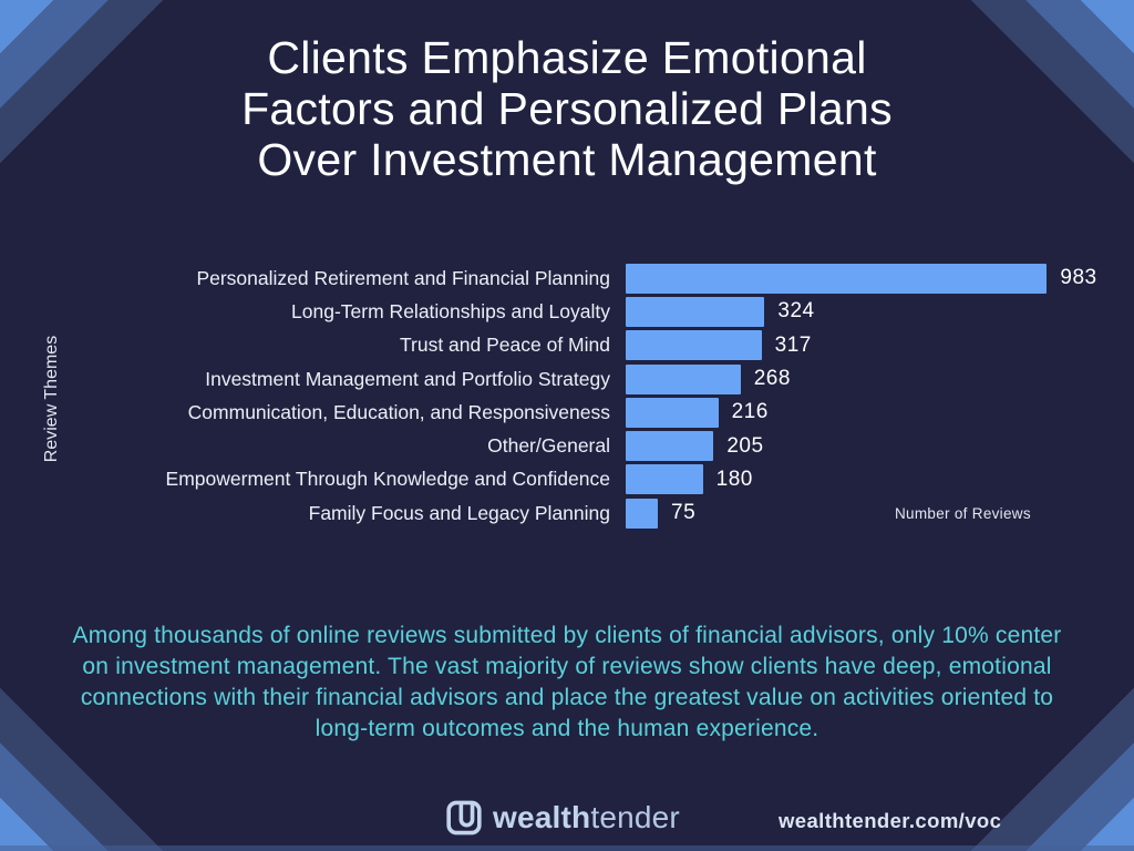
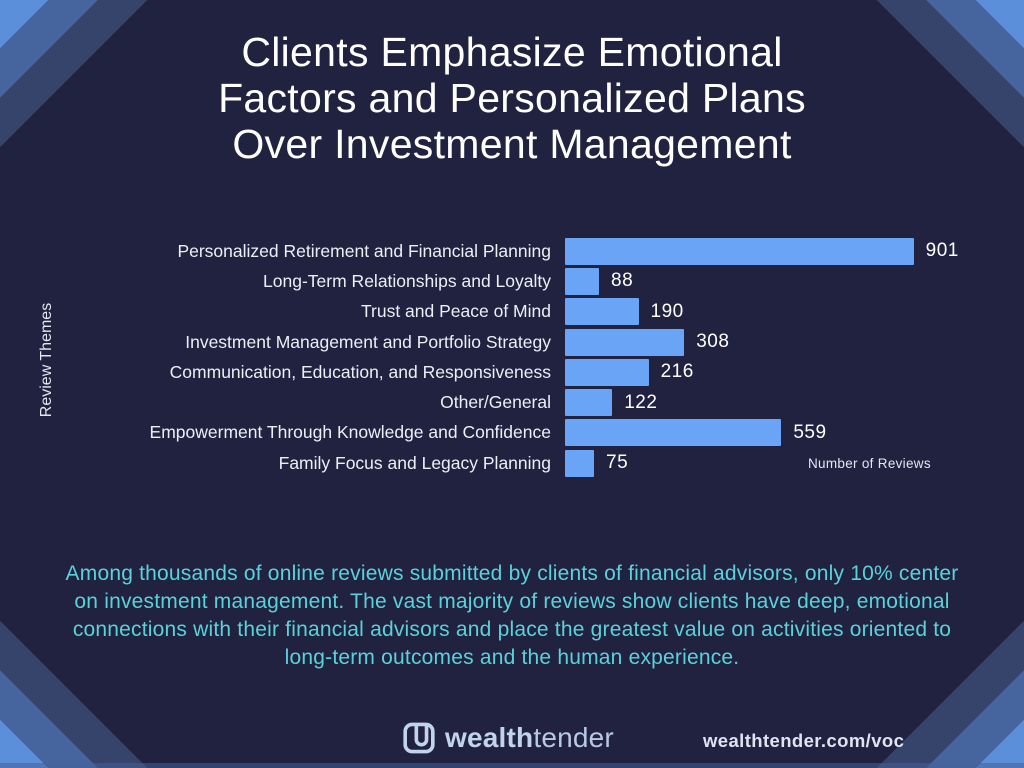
Personalized Retirement and Financial Planning: 983 -> 901
Long-Term Relationships and Loyalty: 324 -> 88
Trust and Peace of Mind: 317 -> 190
Investment Management and Portfolio Strategy: 268 -> 308
Other/General: 205 -> 122
Empowerment Through Knowledge and Confidence: 180 -> 559
